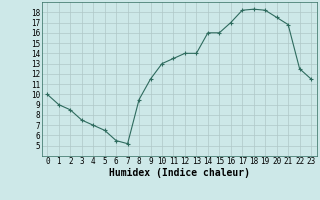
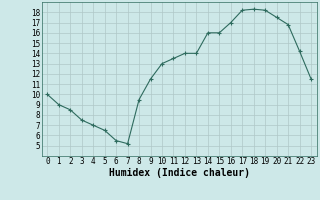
22: 12.5 -> 14.2
